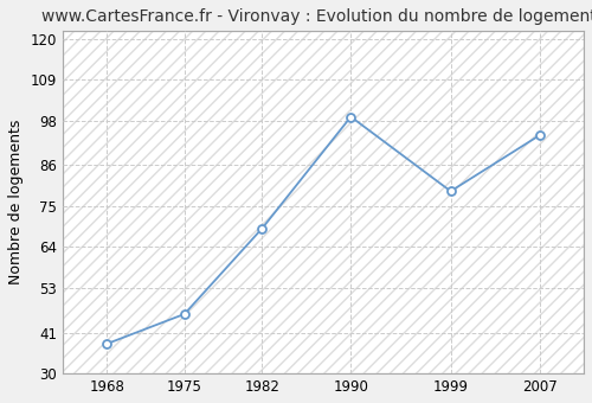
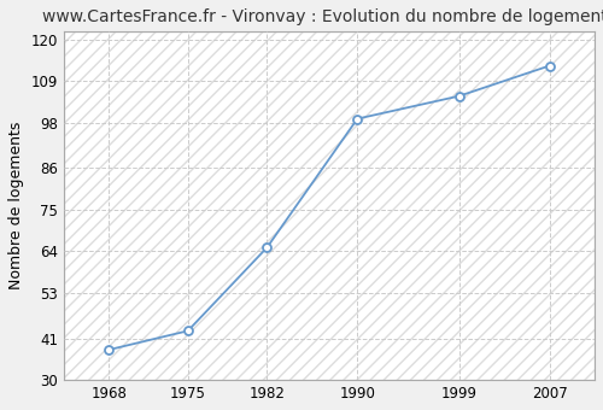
1975: 46 -> 43
1982: 69 -> 65
1999: 79 -> 105
2007: 94 -> 113
